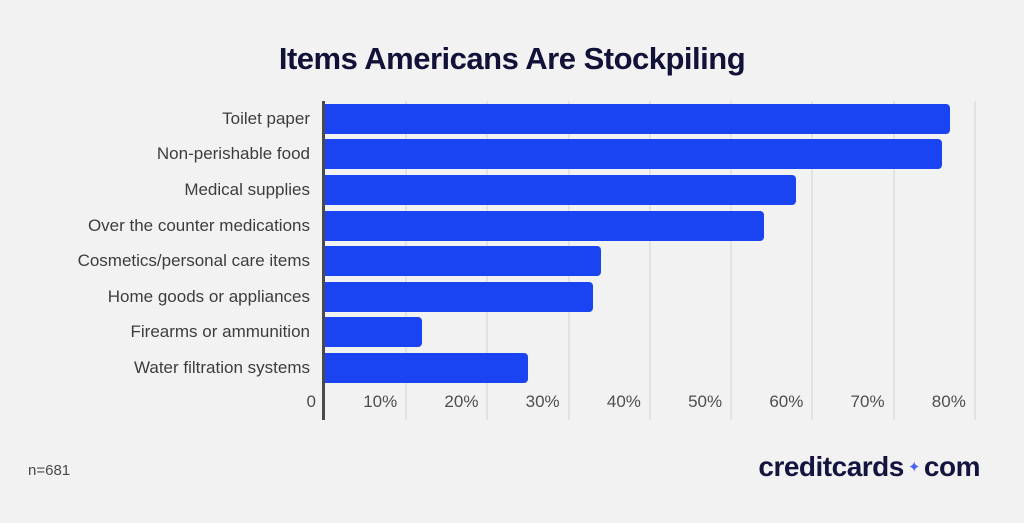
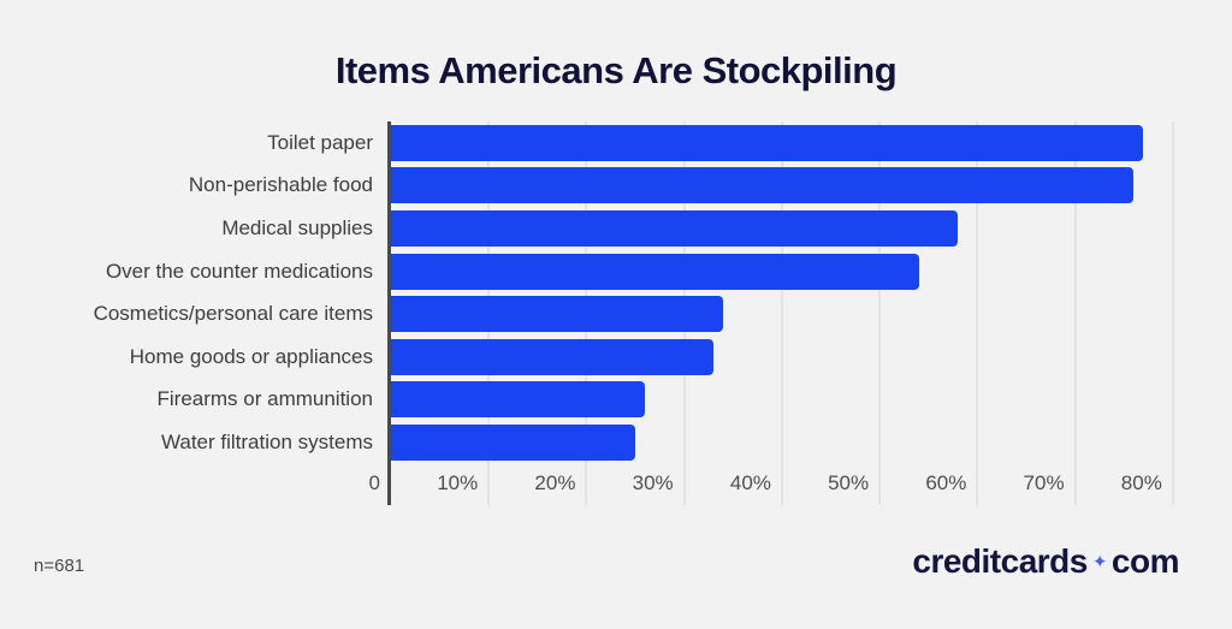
Firearms or ammunition: 12% -> 26%
